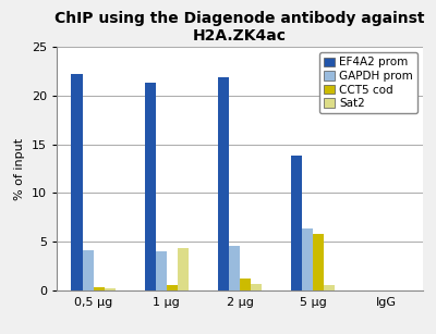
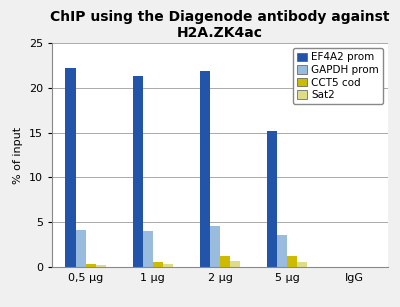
Sat2/1 μg: 4.4 -> 0.4
EF4A2 prom/5 μg: 13.8 -> 15.2
GAPDH prom/5 μg: 6.4 -> 3.6
CCT5 cod/5 μg: 5.8 -> 1.2
